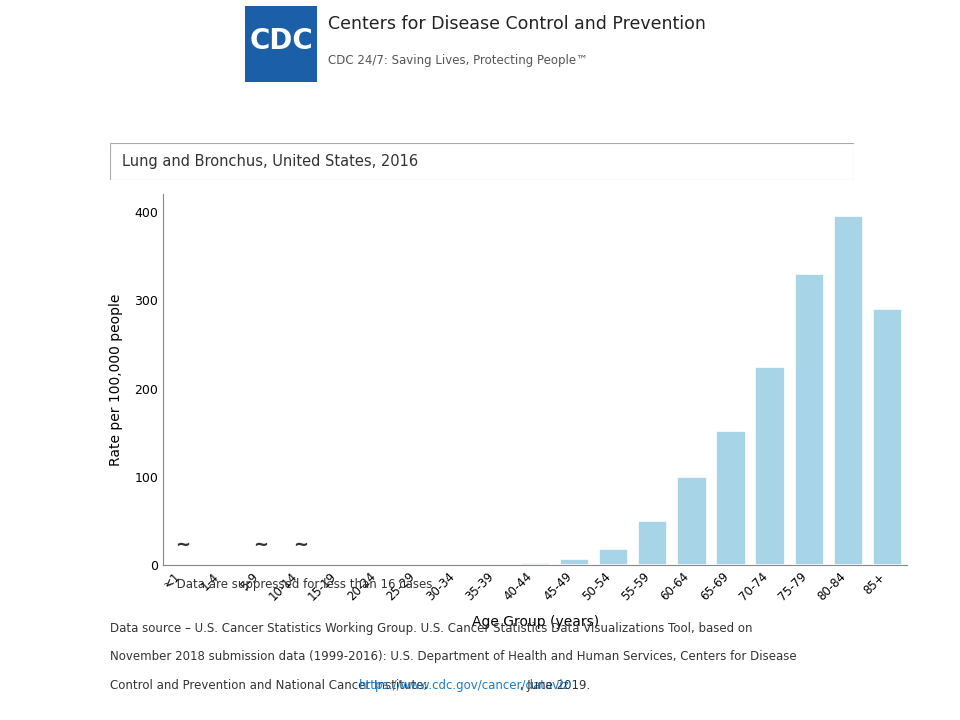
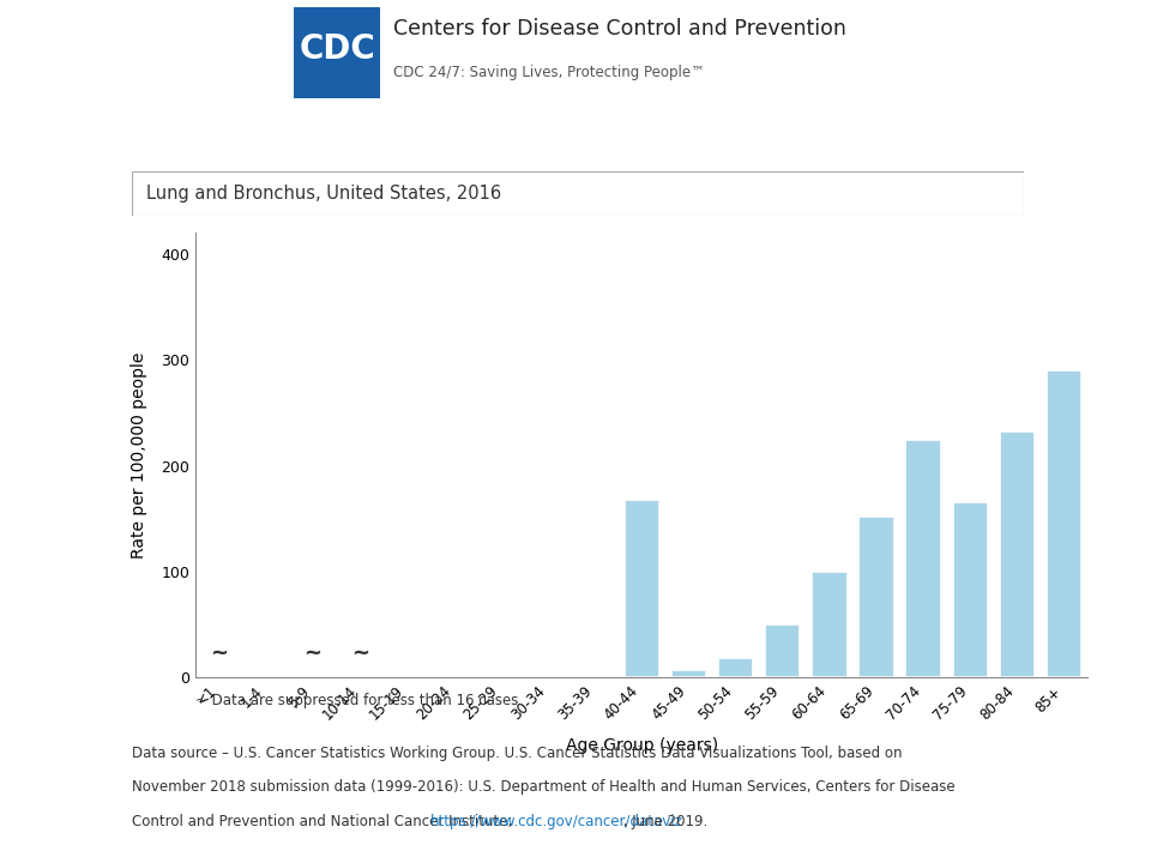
40-44: 2 -> 168
75-79: 330 -> 166
80-84: 395 -> 232
